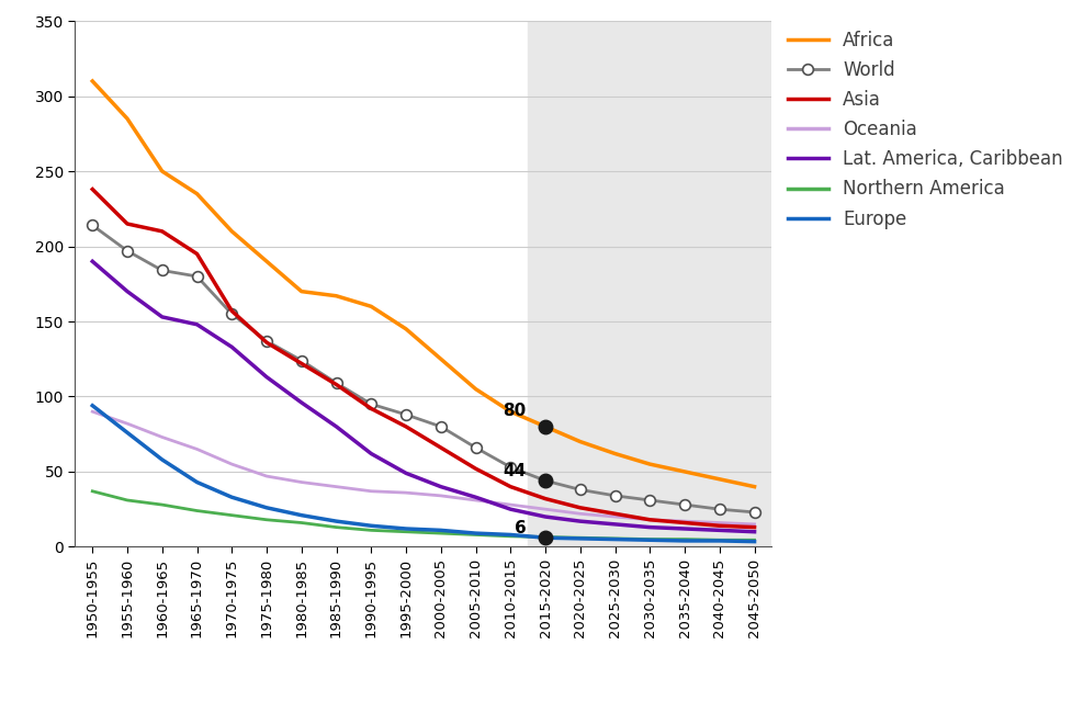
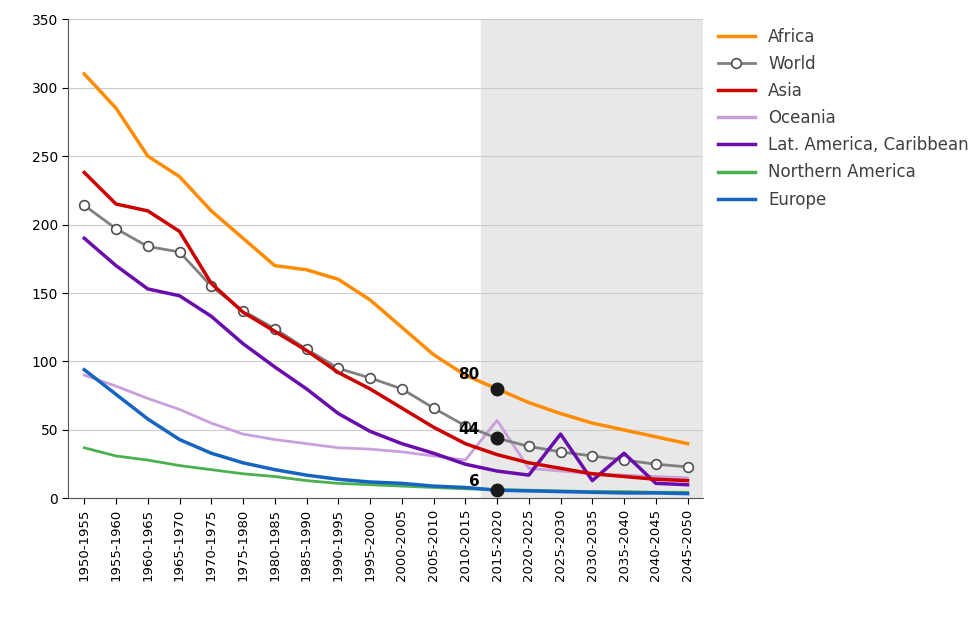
Oceania/2015-2020: 25 -> 57
Lat. America, Caribbean/2025-2030: 15 -> 47
Lat. America, Caribbean/2035-2040: 12 -> 33
